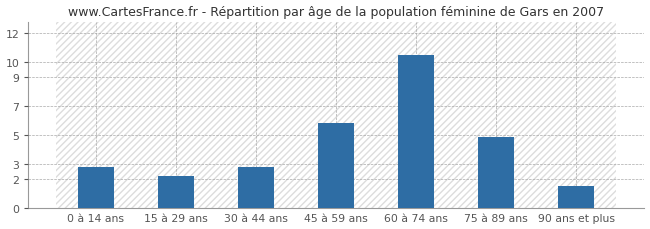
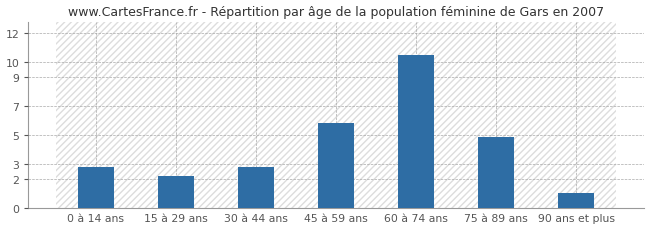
90 ans et plus: 1.5 -> 1.0
